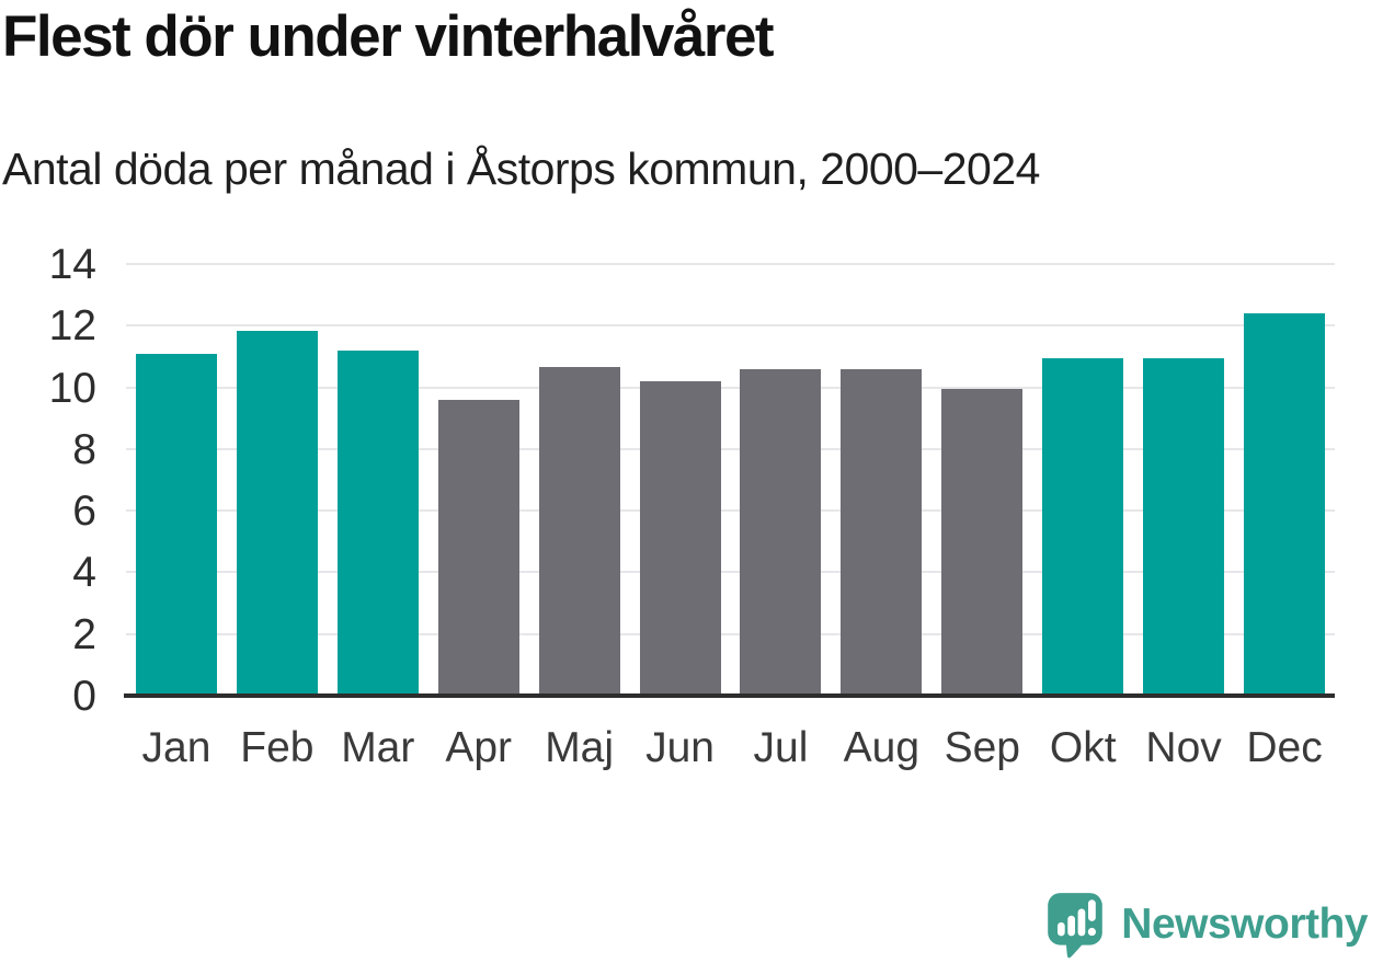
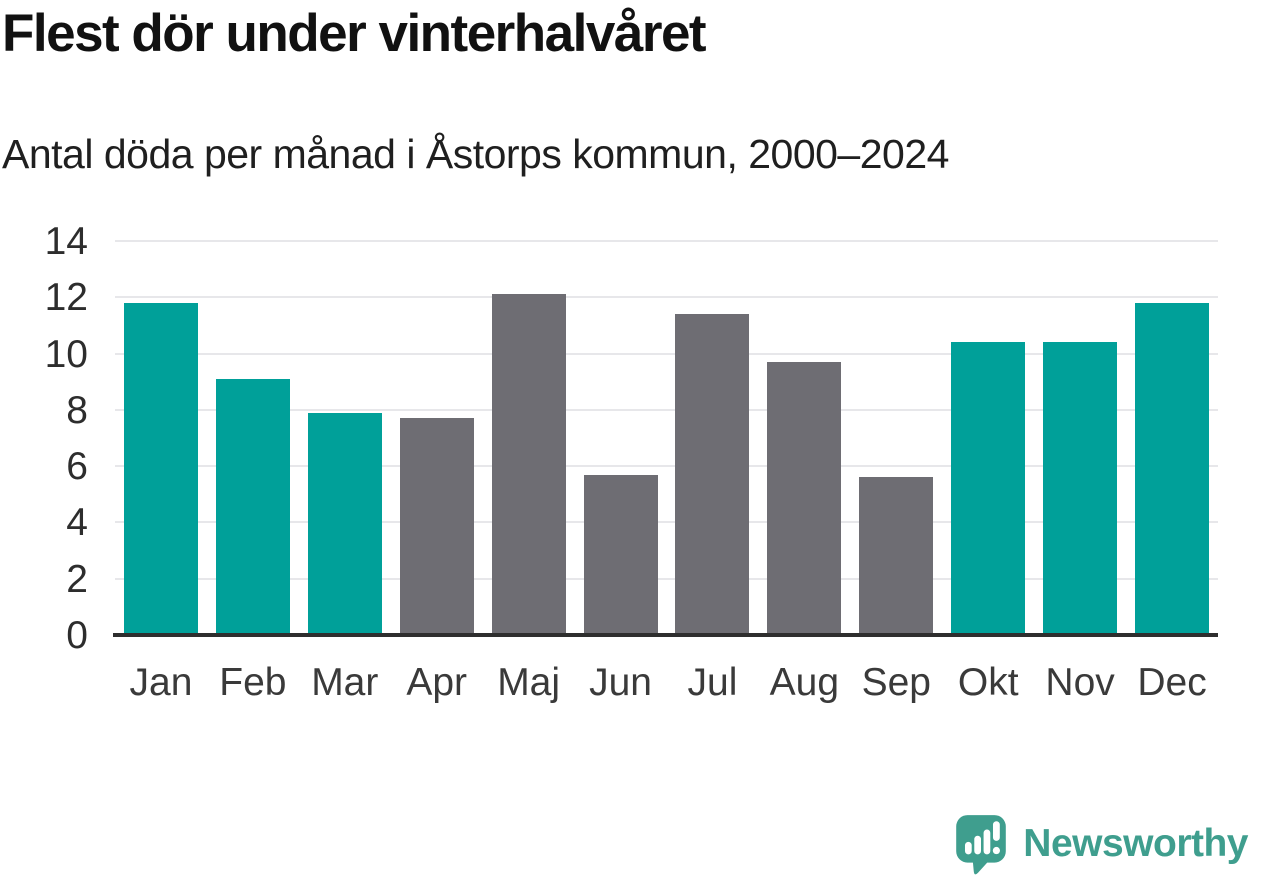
Jan: 11.1 -> 11.8
Feb: 11.8 -> 9.1
Mar: 11.2 -> 7.9
Apr: 9.6 -> 7.7
Maj: 10.7 -> 12.1
Jun: 10.2 -> 5.7
Jul: 10.6 -> 11.4
Aug: 10.6 -> 9.7
Sep: 9.9 -> 5.6
Okt: 10.9 -> 10.4
Nov: 10.9 -> 10.4
Dec: 12.4 -> 11.8
